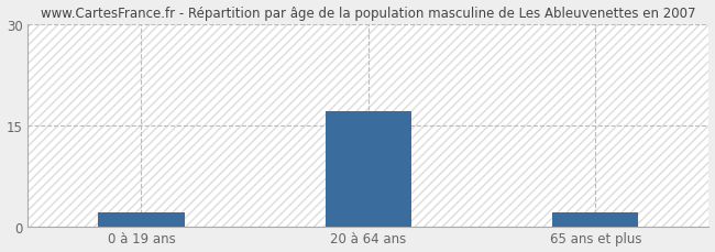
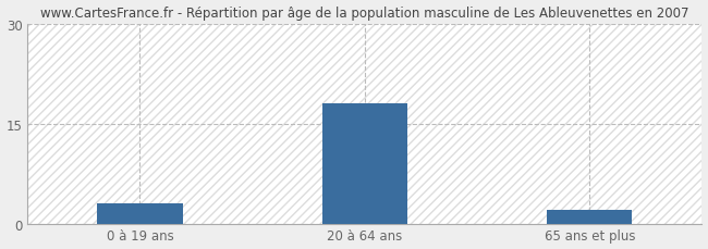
0 à 19 ans: 2 -> 3
20 à 64 ans: 17 -> 18
